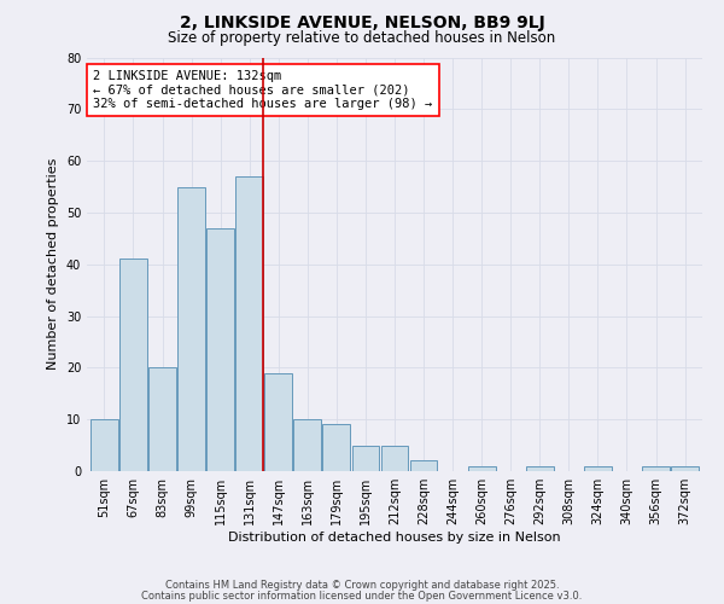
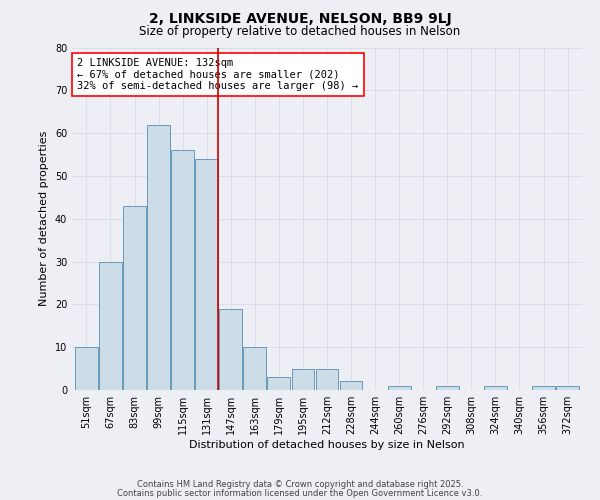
67sqm: 41 -> 30
83sqm: 20 -> 43
99sqm: 55 -> 62
115sqm: 47 -> 56
131sqm: 57 -> 54
179sqm: 9 -> 3
